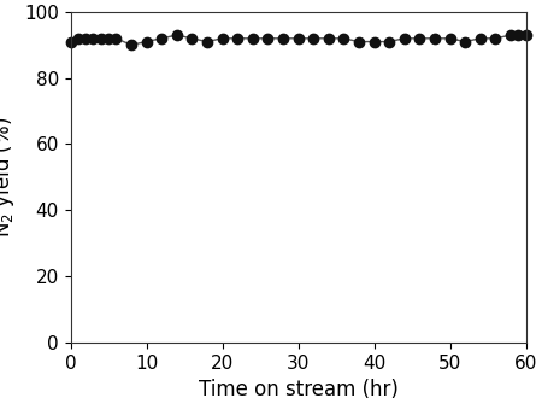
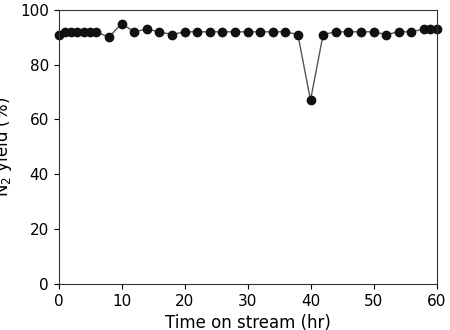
10: 91 -> 95
40: 91 -> 67
